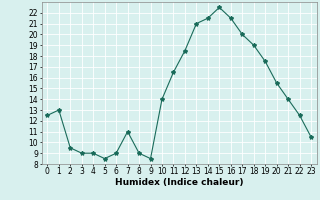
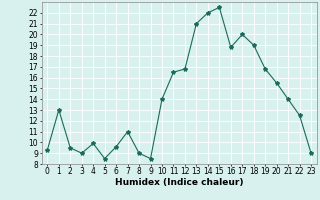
0: 12.5 -> 9.3
4: 9.0 -> 9.9
6: 9.0 -> 9.6
12: 18.5 -> 16.8
14: 21.5 -> 22.0
16: 21.5 -> 18.8
19: 17.5 -> 16.8
23: 10.5 -> 9.0
